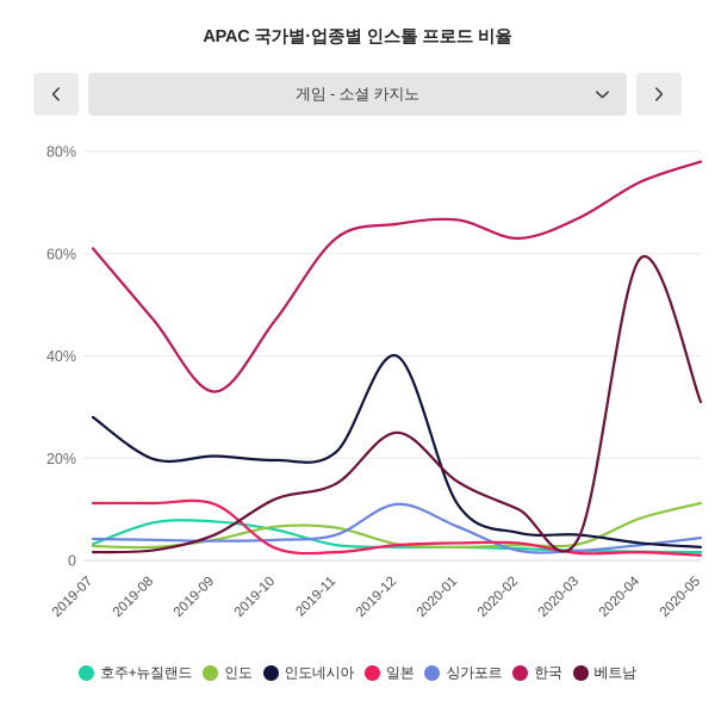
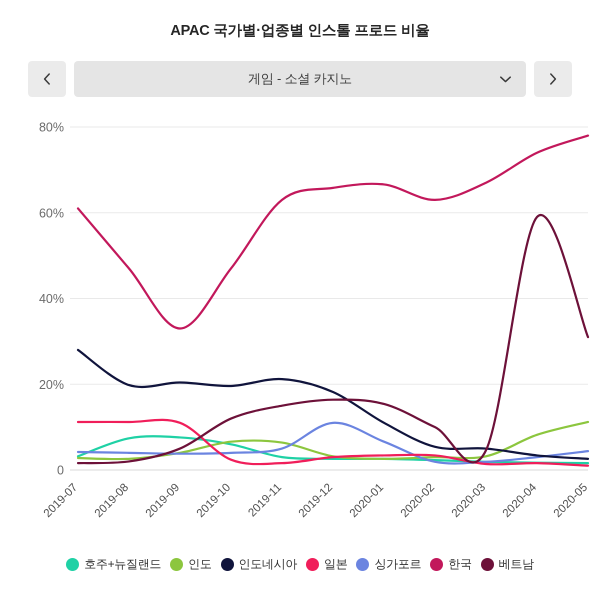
인도네시아/2019-12: 40% -> 18%
베트남/2019-12: 25% -> 16%
